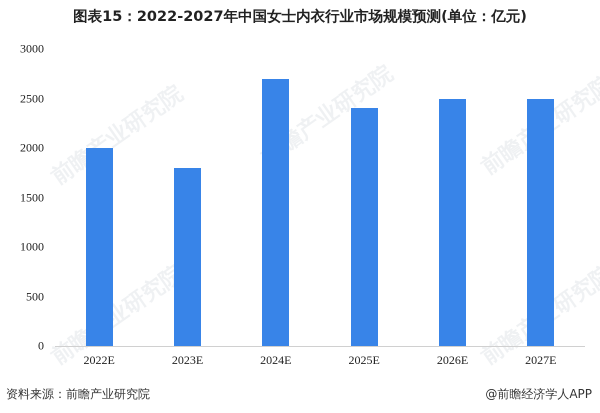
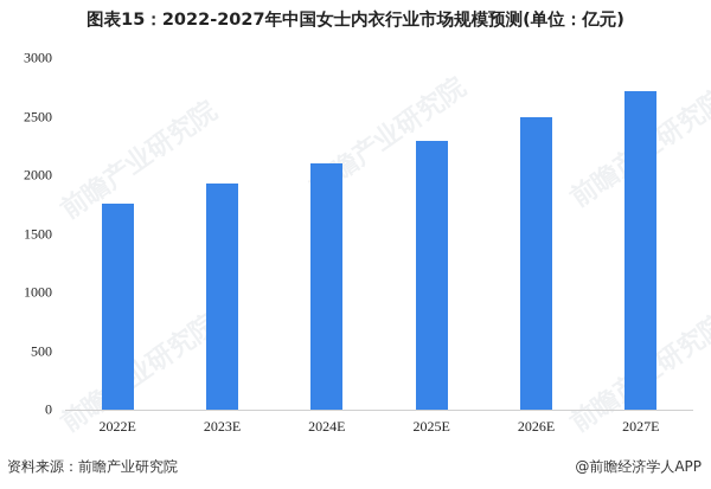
2022E: 2000 -> 1800
2023E: 1800 -> 1900
2024E: 2700 -> 2100
2025E: 2400 -> 2300
2027E: 2500 -> 2700
